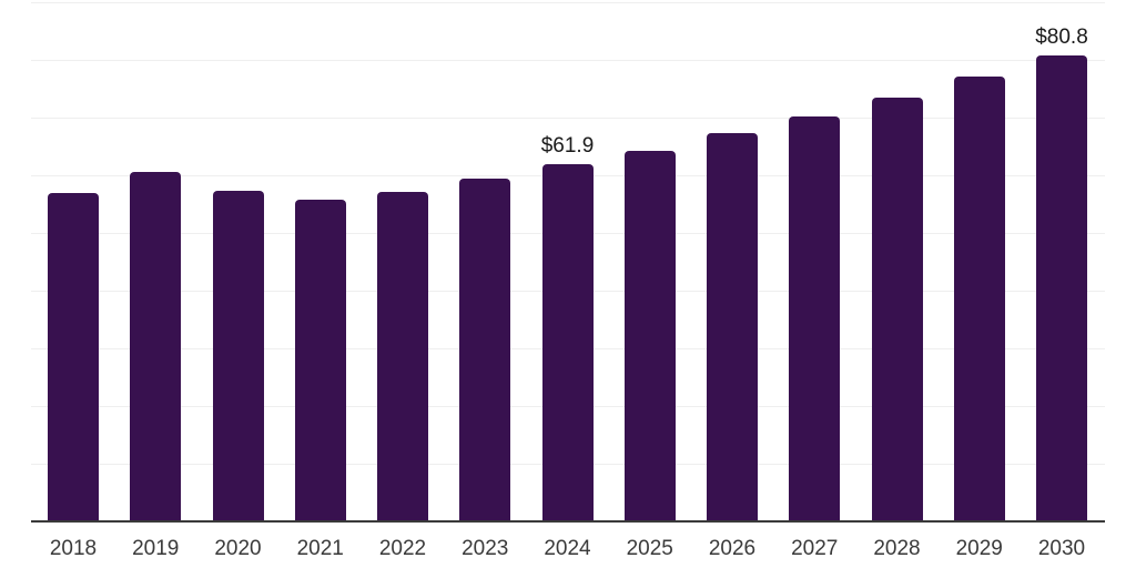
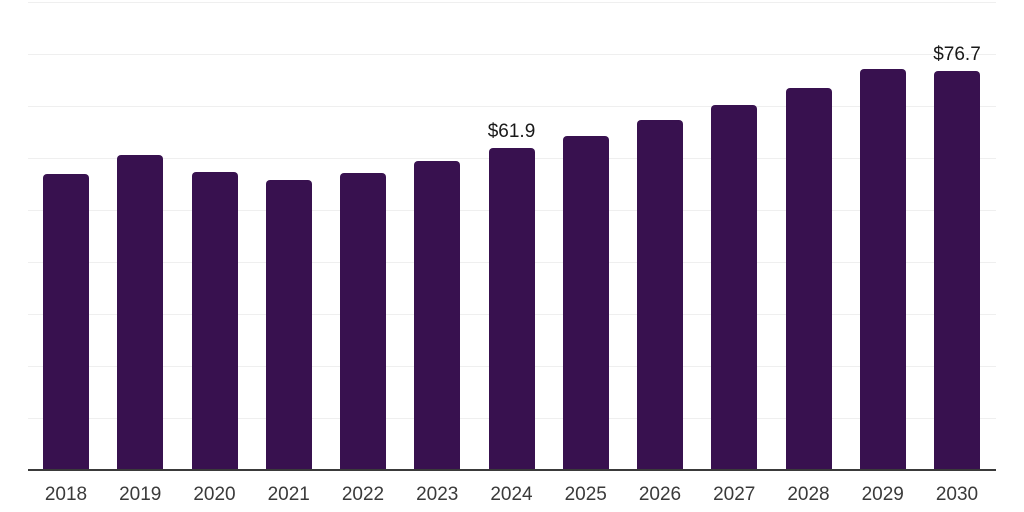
2030: $80.8 -> $76.7
